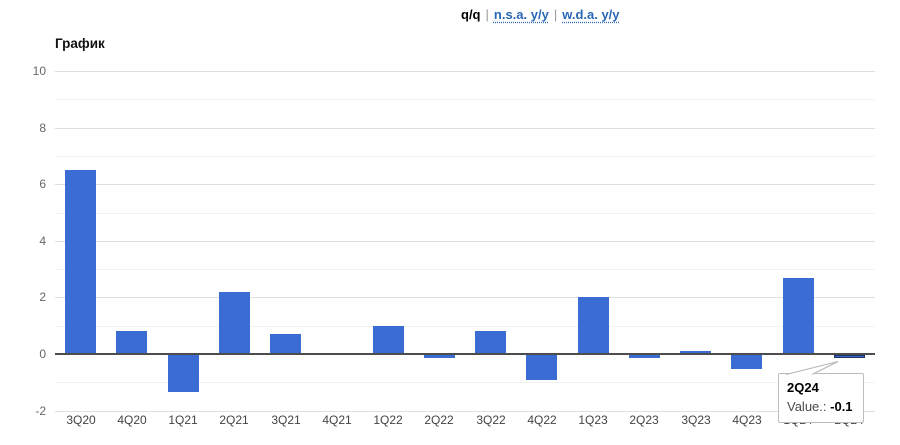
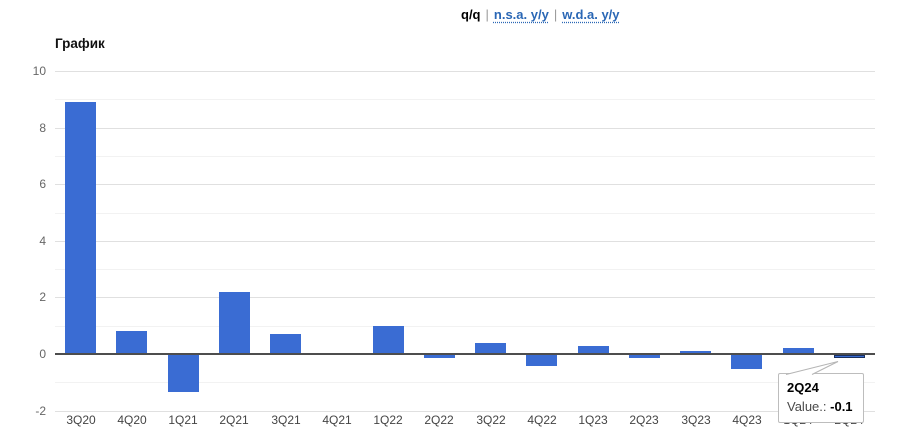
3Q20: 6.5 -> 8.9
3Q22: 0.8 -> 0.4
4Q22: -0.9 -> -0.4
1Q23: 2.0 -> 0.3
1Q24: 2.7 -> 0.2
